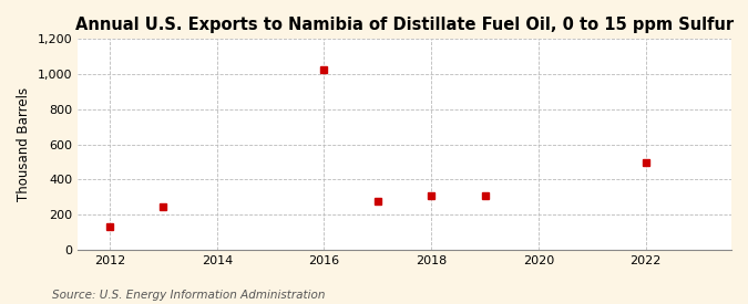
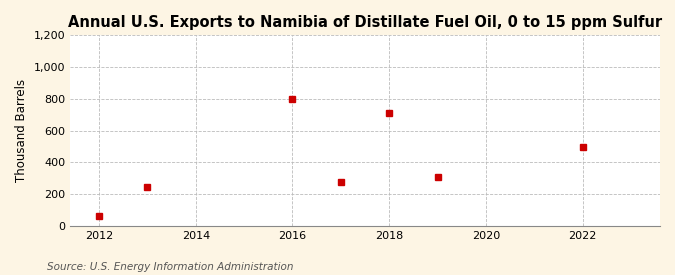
2012: 130 -> 60
2016: 1,020 -> 800
2018: 310 -> 710
